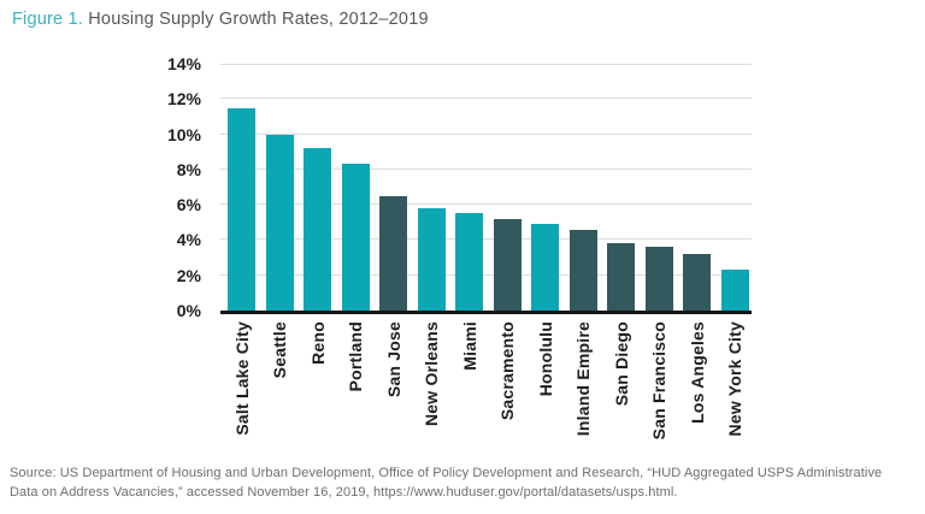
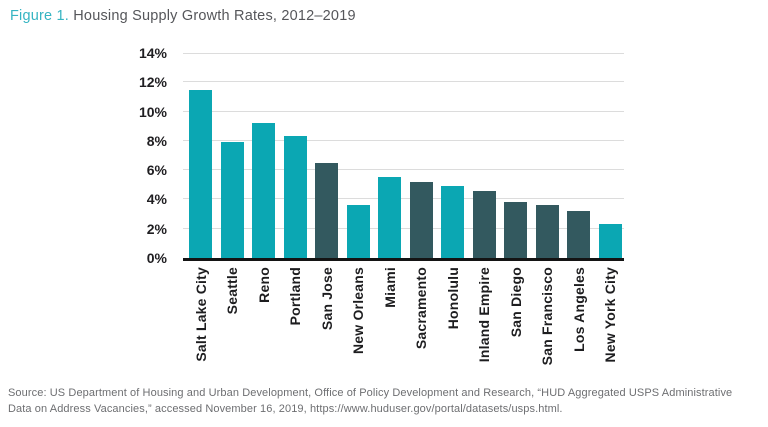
Seattle: 10.0% -> 7.9%
New Orleans: 5.8% -> 3.6%
